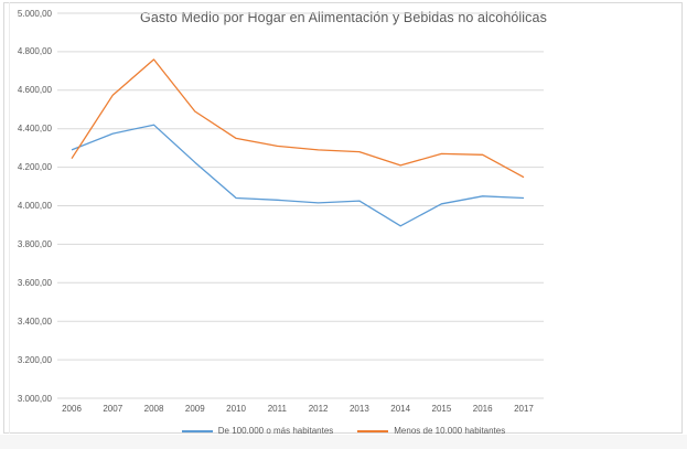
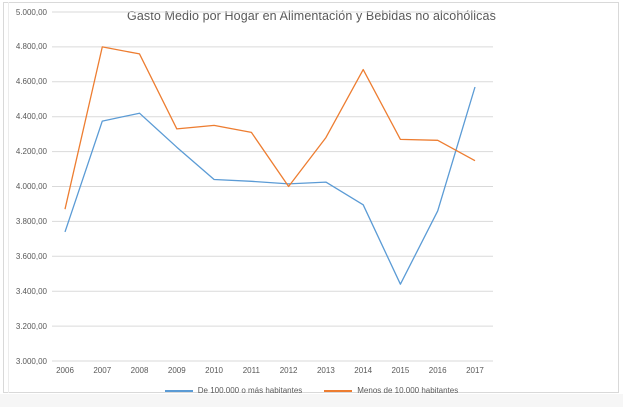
De 100.000 o más habitantes/2006: 4290 -> 3740
Menos de 10.000 habitantes/2006: 4240 -> 3870
Menos de 10.000 habitantes/2007: 4580 -> 4800
Menos de 10.000 habitantes/2009: 4490 -> 4330
Menos de 10.000 habitantes/2012: 4290 -> 4000
Menos de 10.000 habitantes/2014: 4210 -> 4670
De 100.000 o más habitantes/2015: 4010 -> 3440
De 100.000 o más habitantes/2016: 4050 -> 3860
De 100.000 o más habitantes/2017: 4040 -> 4570
